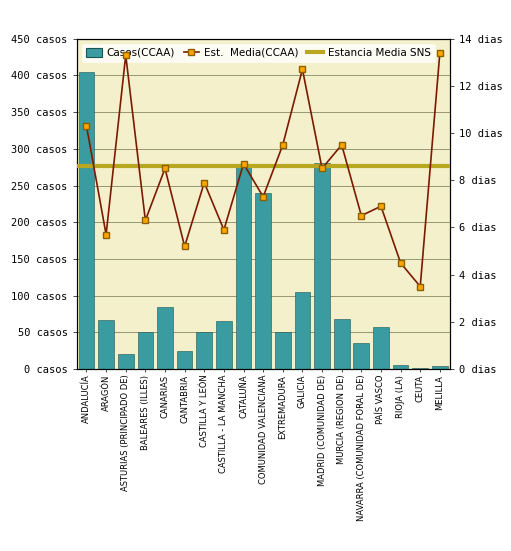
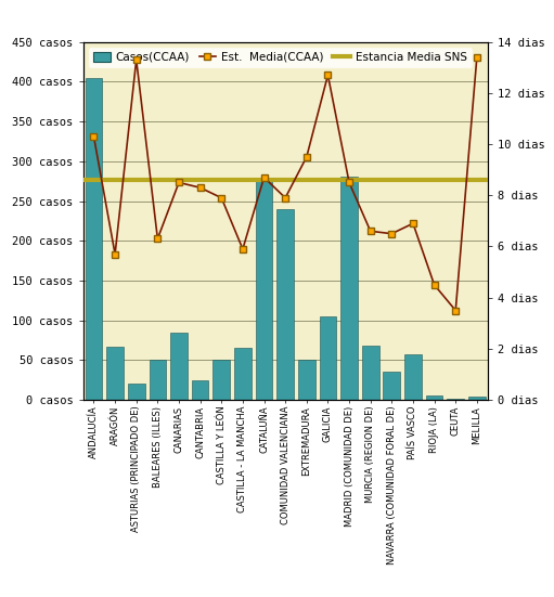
Est. Media(CCAA)/CANTABRIA: 5.2 dias -> 8.3 dias
Est. Media(CCAA)/COMUNIDAD VALENCIANA: 7.3 dias -> 7.9 dias
Est. Media(CCAA)/MURCIA (REGION DE): 9.5 dias -> 6.6 dias
